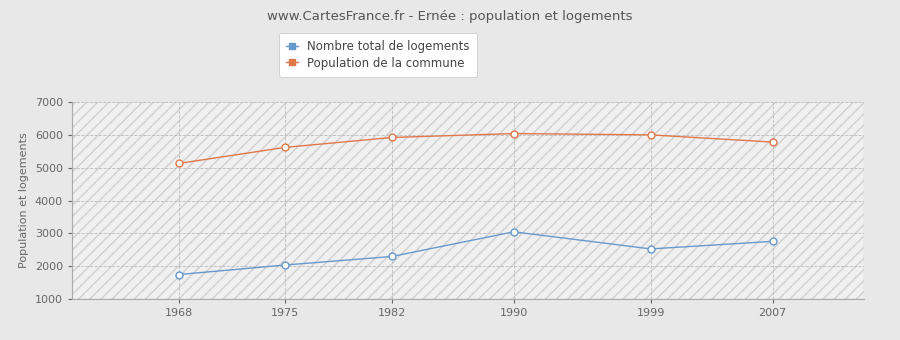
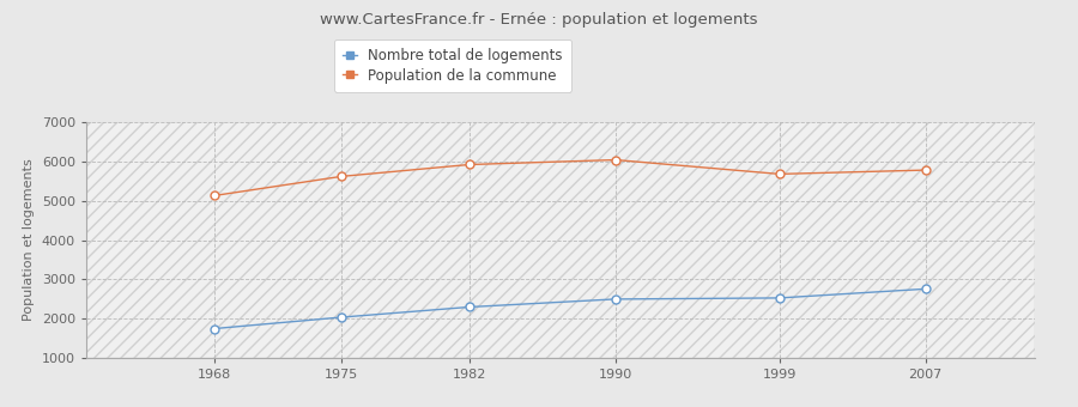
Nombre total de logements/1990: 3050 -> 2500
Population de la commune/1999: 6000 -> 5680
